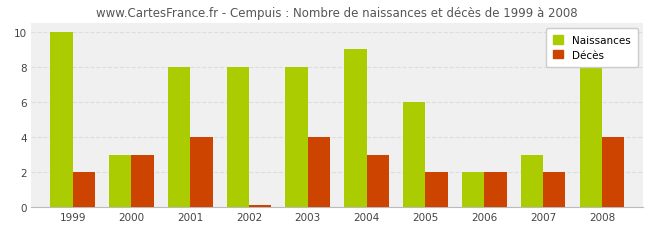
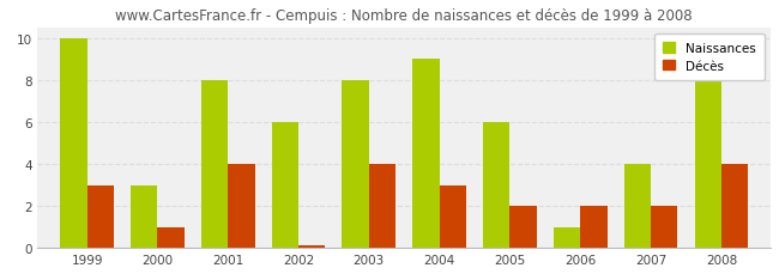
Décès/1999: 2.0 -> 3.0
Décès/2000: 3.0 -> 1.0
Naissances/2002: 8 -> 6
Naissances/2006: 2 -> 1
Naissances/2007: 3 -> 4
